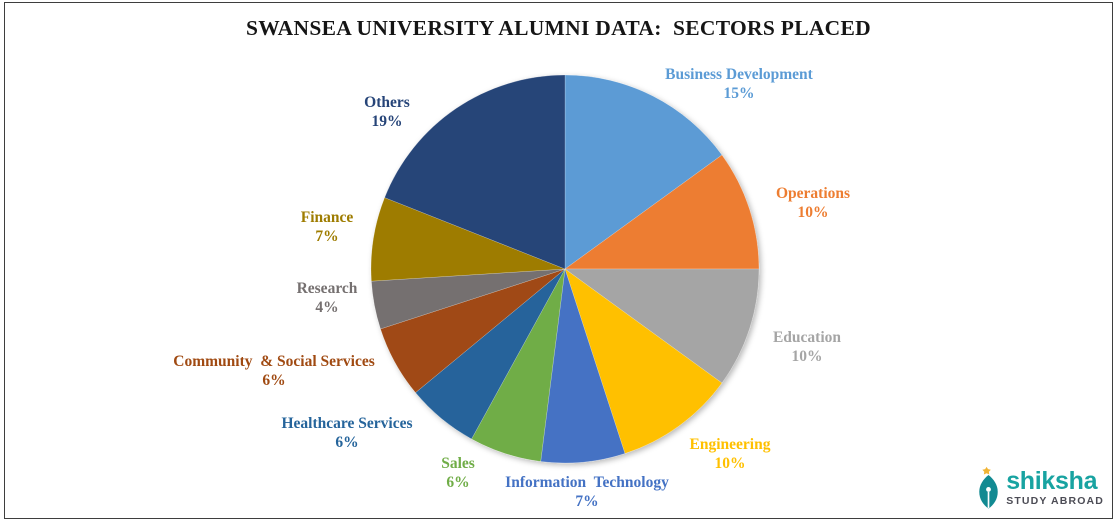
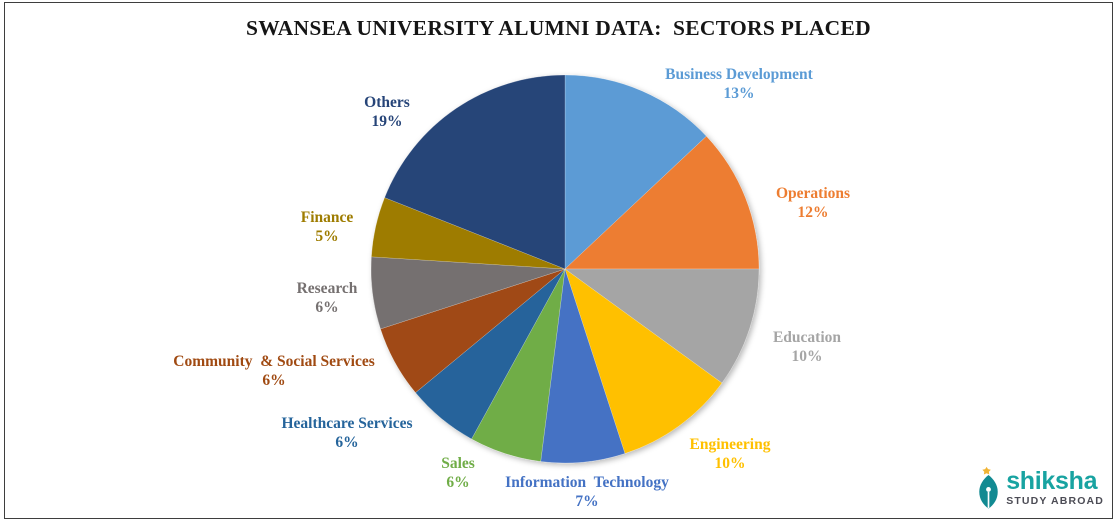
Business Development: 15% -> 13%
Operations: 10% -> 12%
Research: 4% -> 6%
Finance: 7% -> 5%
